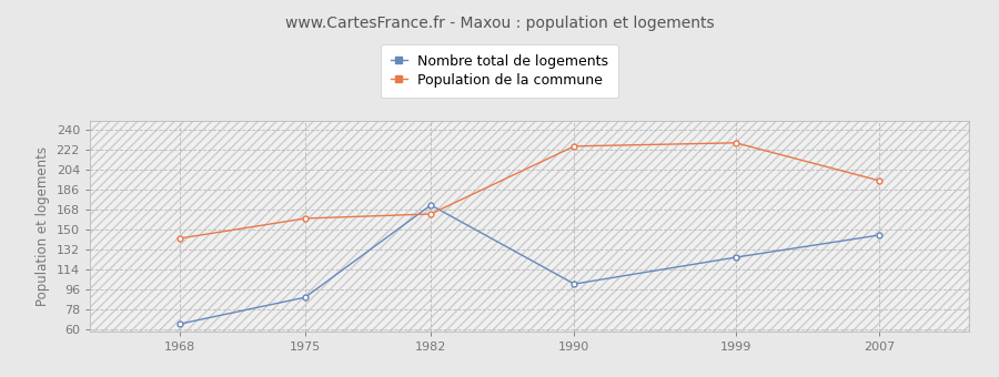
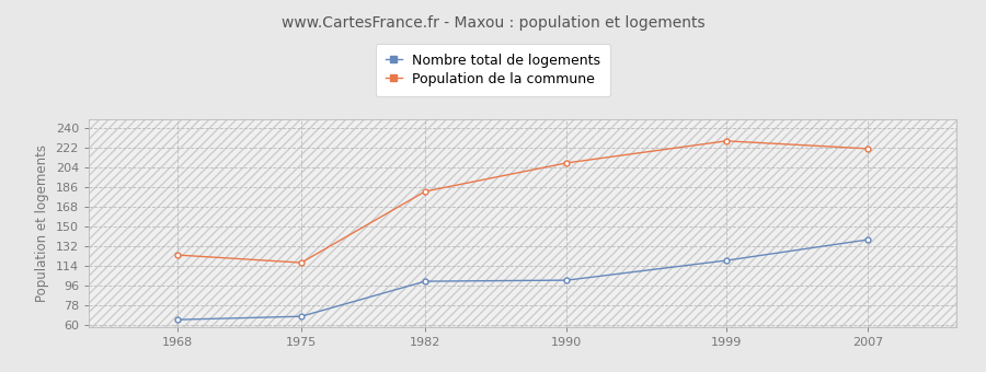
Population de la commune/1968: 142 -> 124
Nombre total de logements/1975: 89 -> 68
Population de la commune/1975: 160 -> 117
Nombre total de logements/1982: 172 -> 100
Population de la commune/1982: 164 -> 182
Population de la commune/1990: 225 -> 208
Nombre total de logements/1999: 125 -> 119
Nombre total de logements/2007: 145 -> 138
Population de la commune/2007: 194 -> 221
